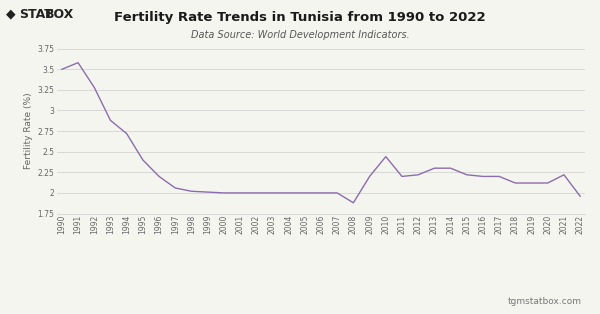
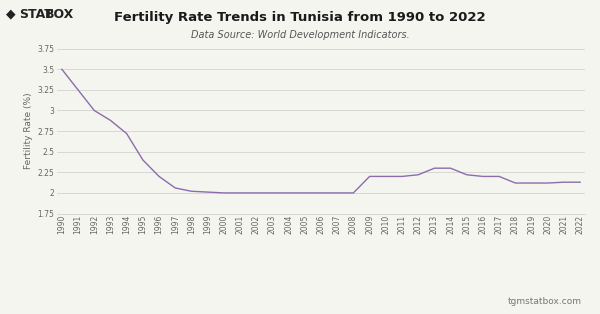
1991: 3.58 -> 3.25
1992: 3.28 -> 3.00
2008: 1.88 -> 2.00
2010: 2.44 -> 2.20
2021: 2.22 -> 2.13
2022: 1.96 -> 2.13
